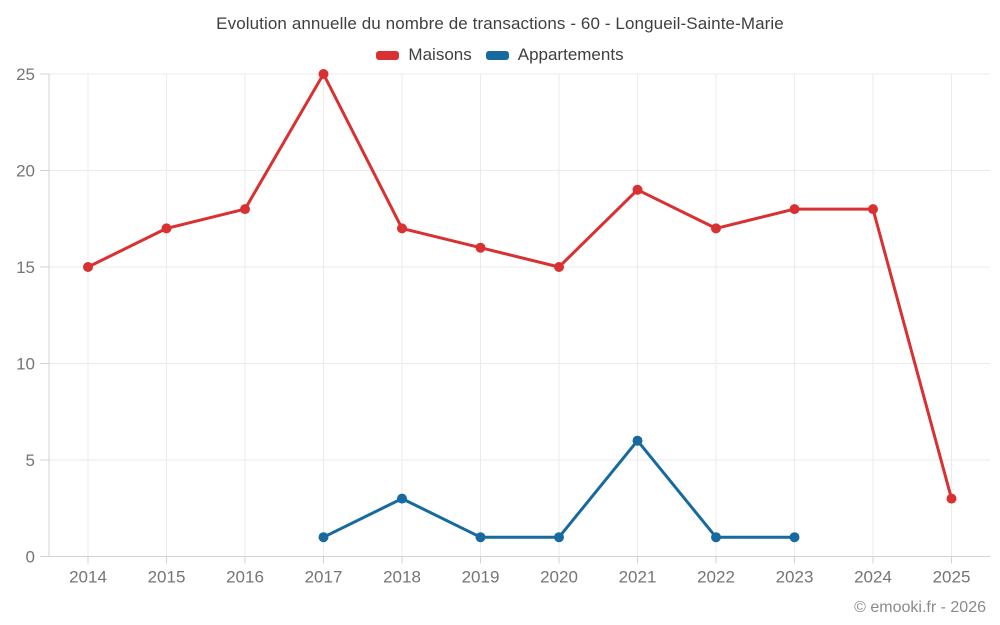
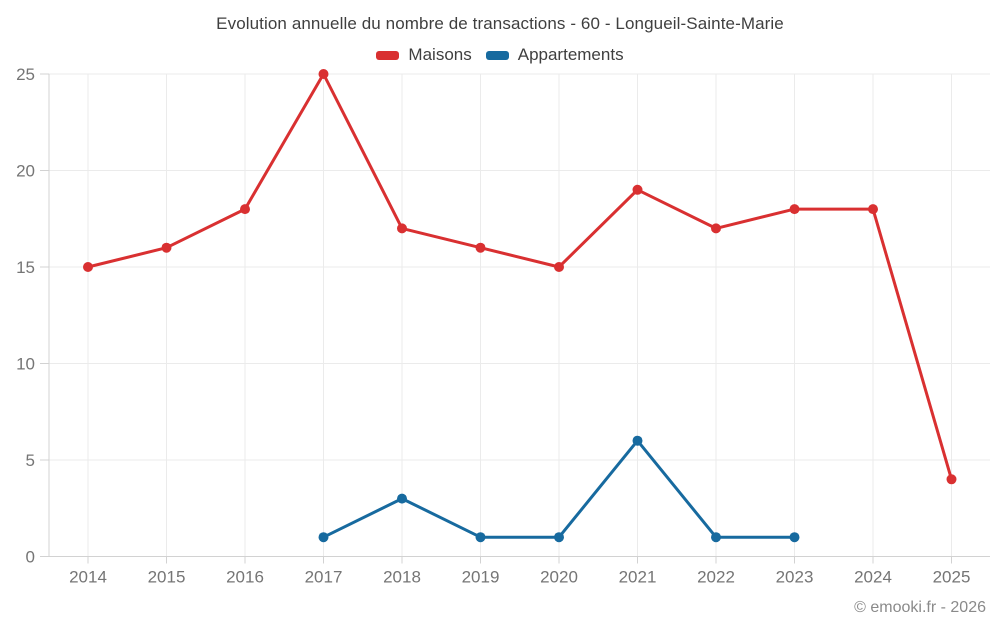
Maisons/2015: 17 -> 16
Maisons/2025: 3 -> 4
